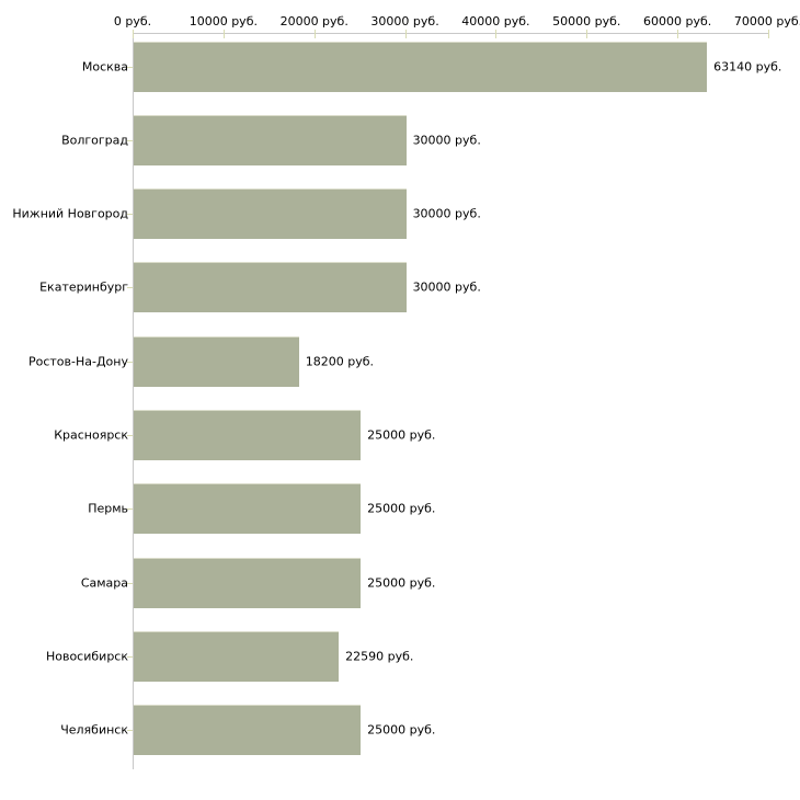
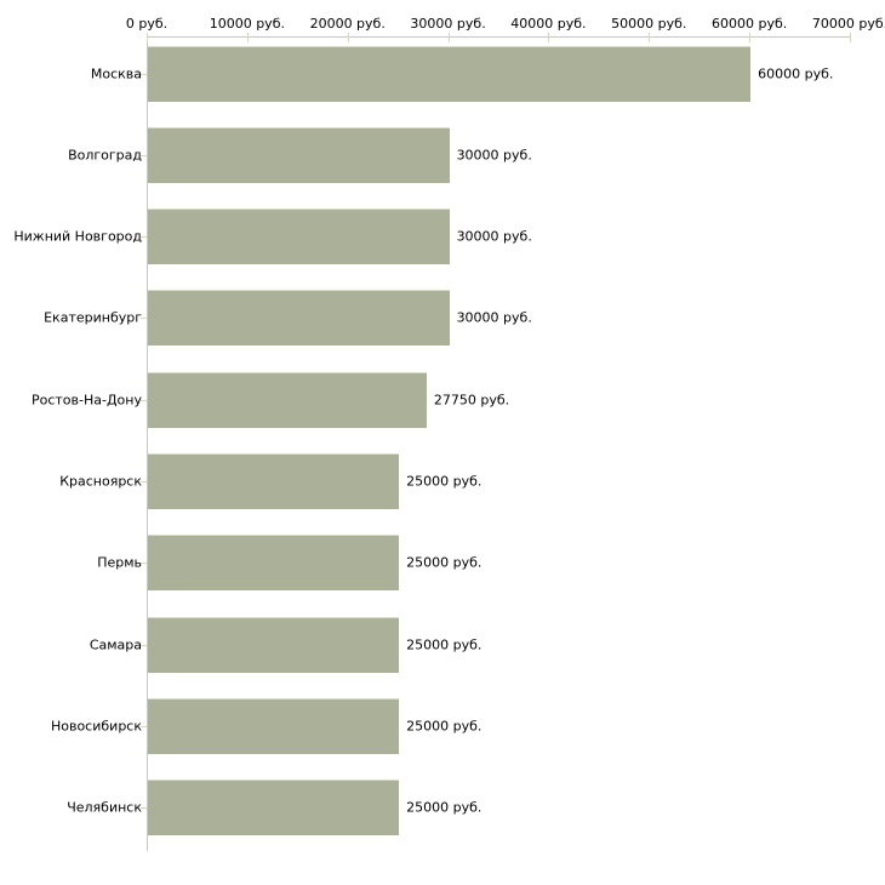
Москва: 63140 -> 60000
Ростов-На-Дону: 18200 -> 27750
Новосибирск: 22590 -> 25000
